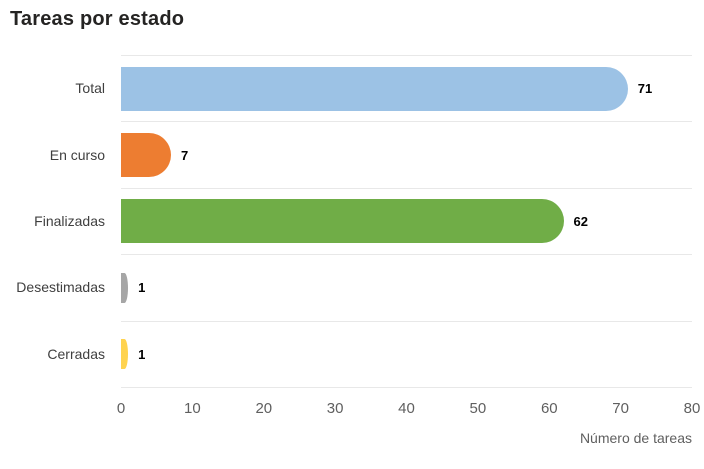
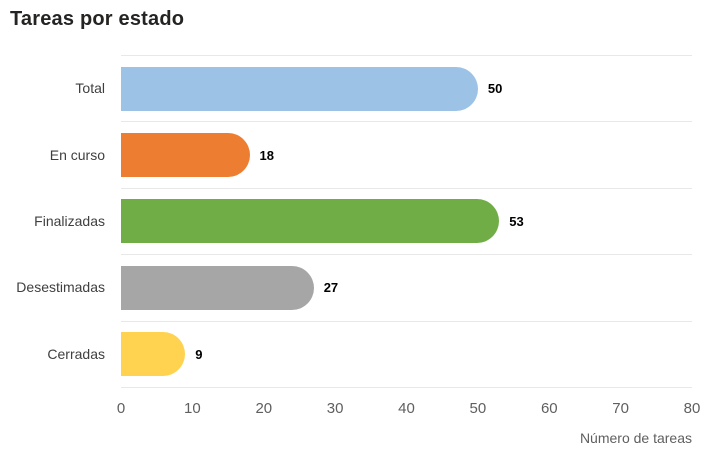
Total: 71 -> 50
En curso: 7 -> 18
Finalizadas: 62 -> 53
Desestimadas: 1 -> 27
Cerradas: 1 -> 9
